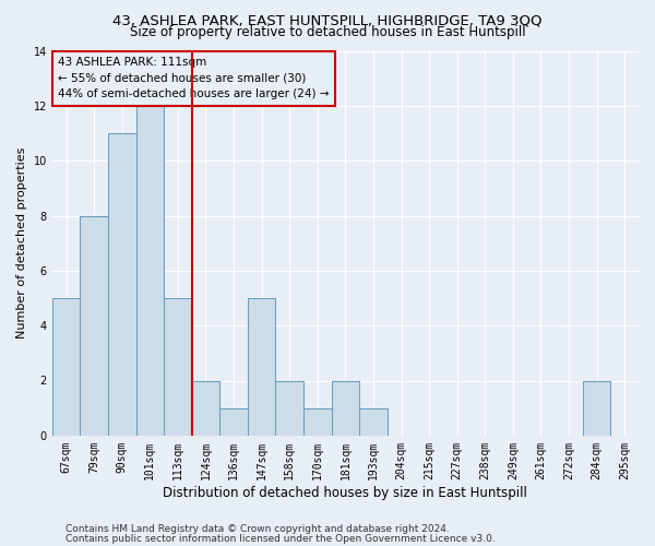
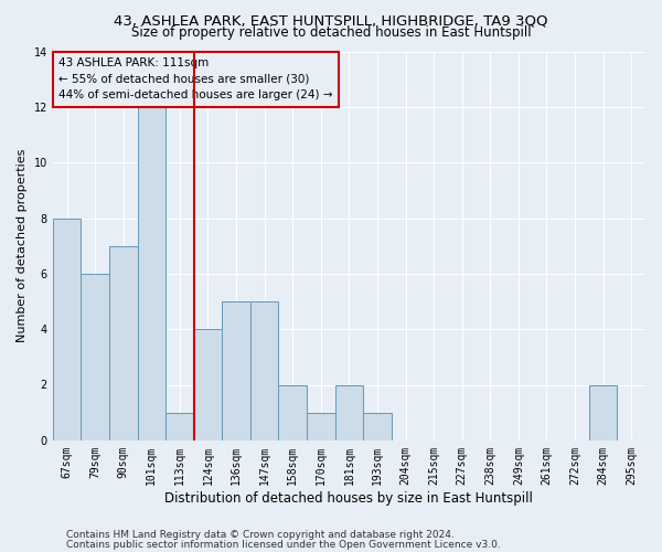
67sqm: 5 -> 8
79sqm: 8 -> 6
90sqm: 11 -> 7
113sqm: 5 -> 1
124sqm: 2 -> 4
136sqm: 1 -> 5
